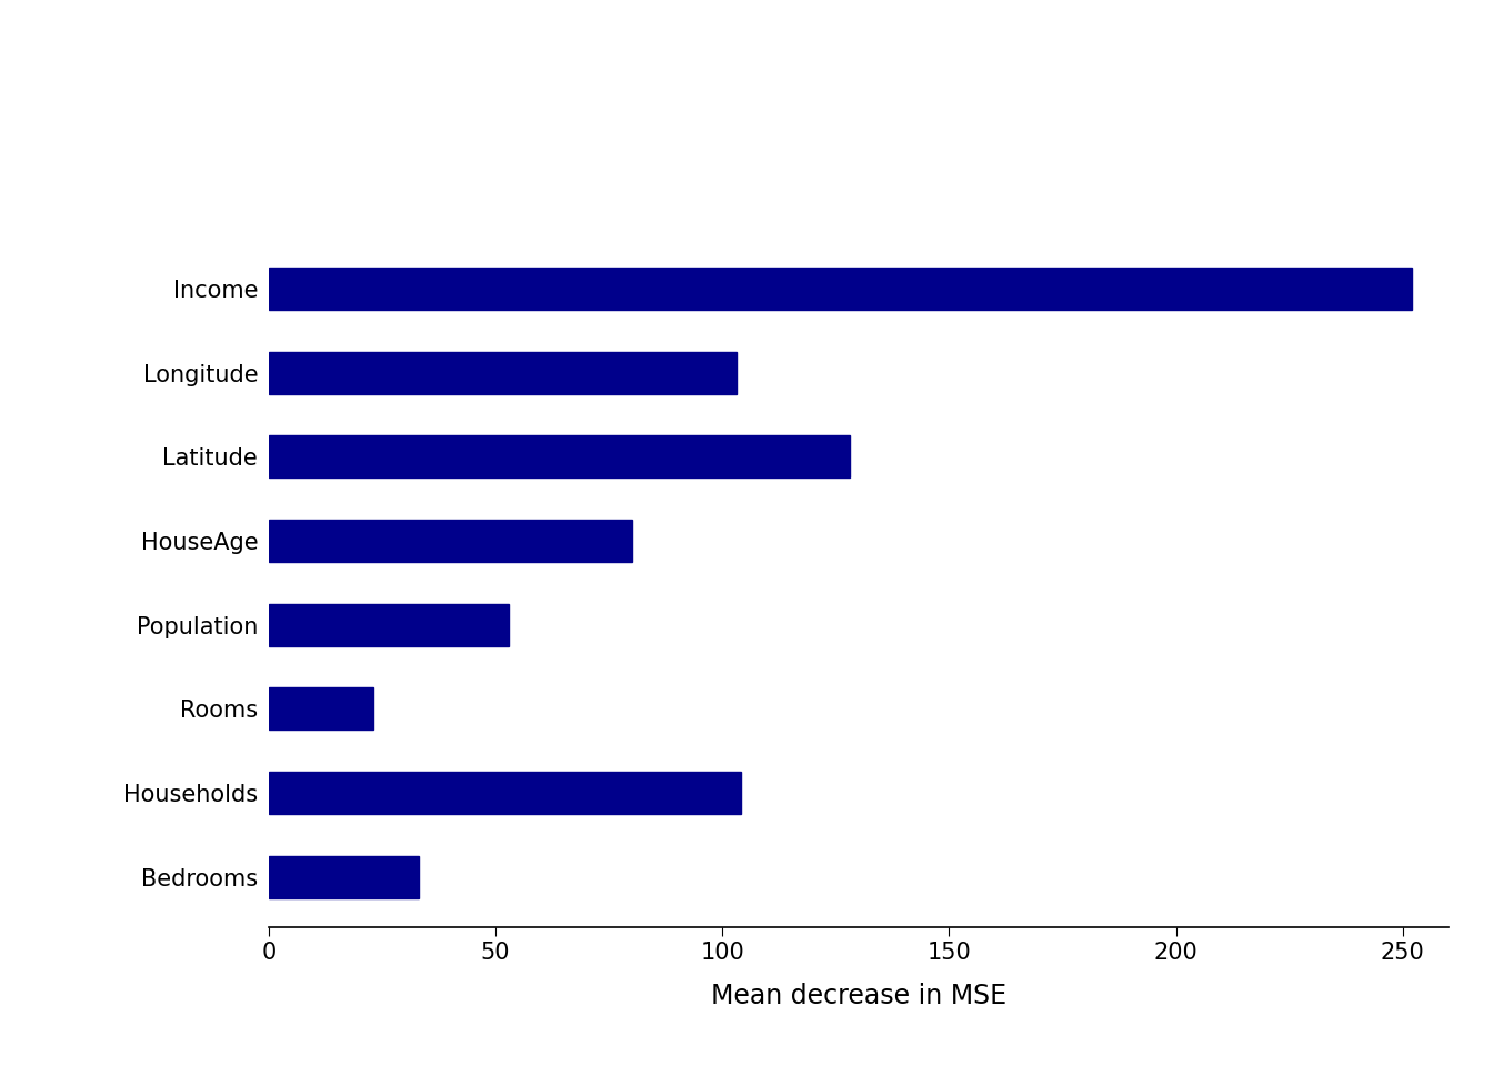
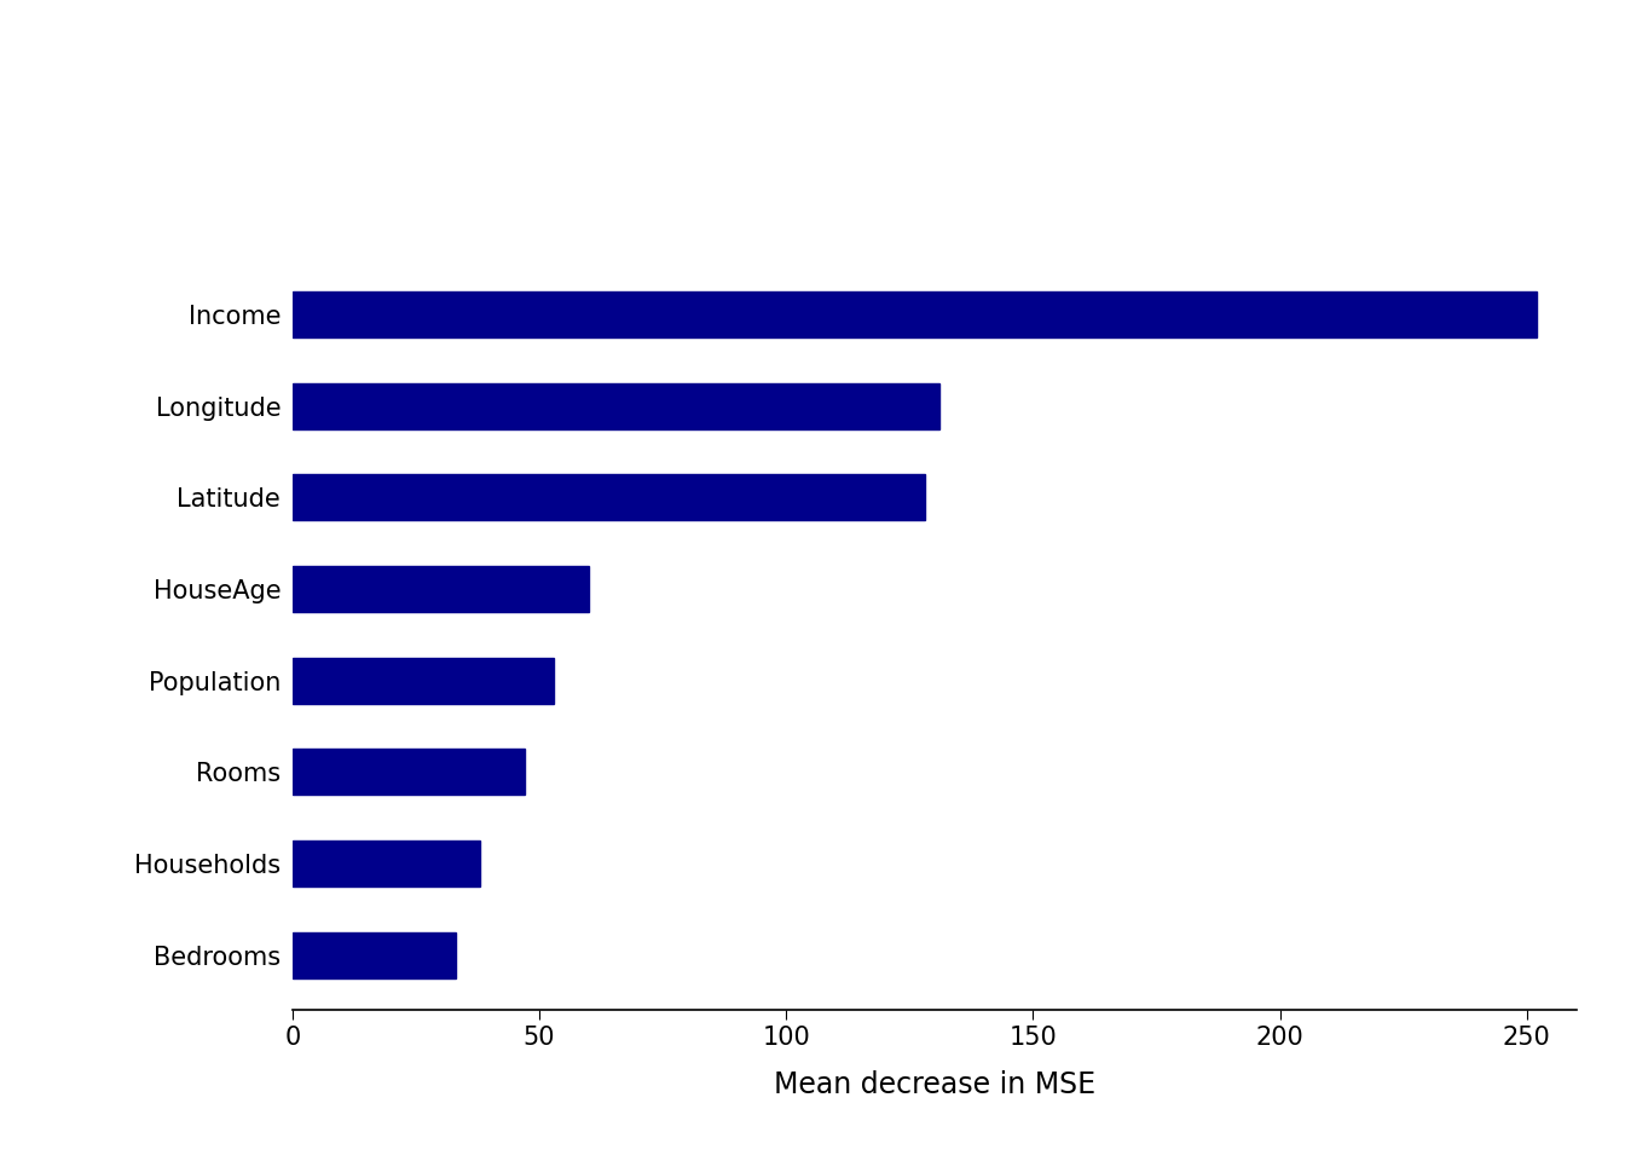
Longitude: 103 -> 131
HouseAge: 80 -> 60
Rooms: 23 -> 47
Households: 104 -> 38
